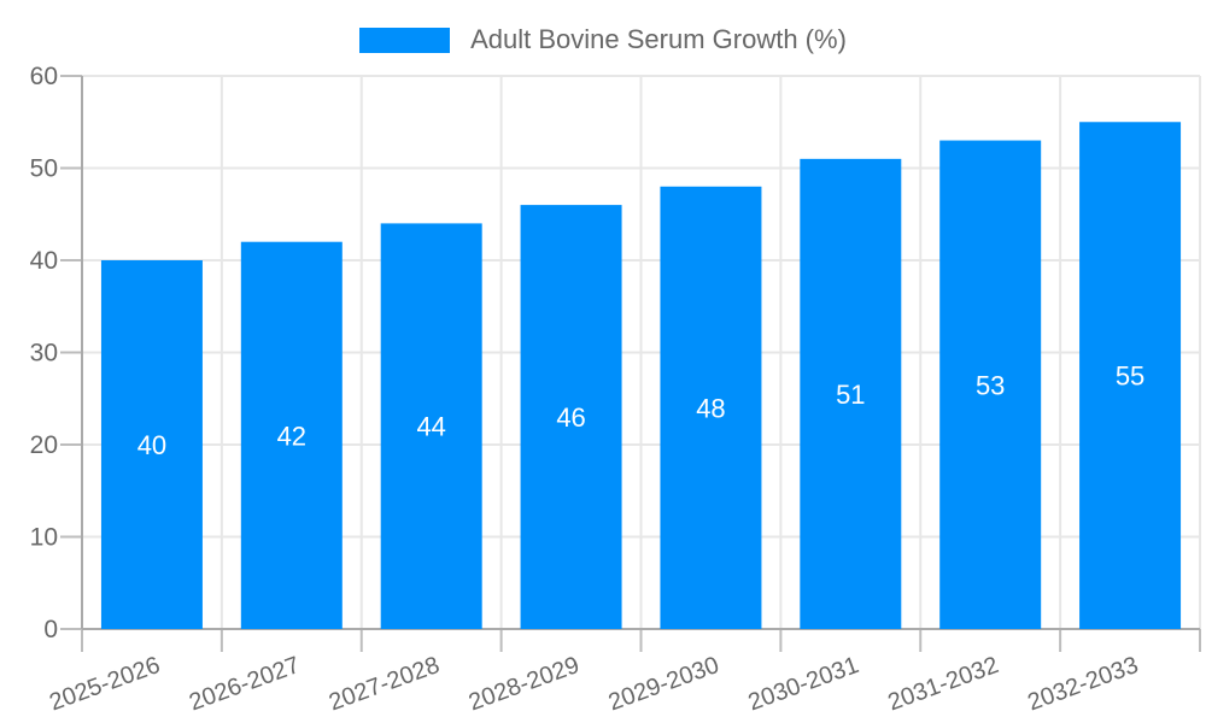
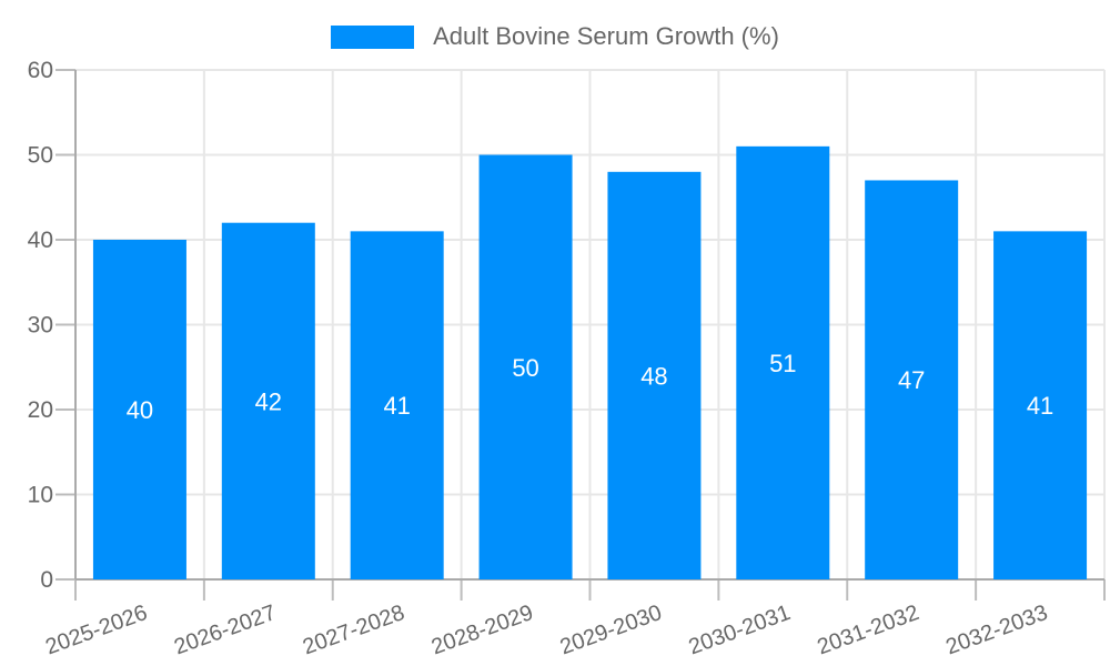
2027-2028: 44 -> 41
2028-2029: 46 -> 50
2031-2032: 53 -> 47
2032-2033: 55 -> 41
